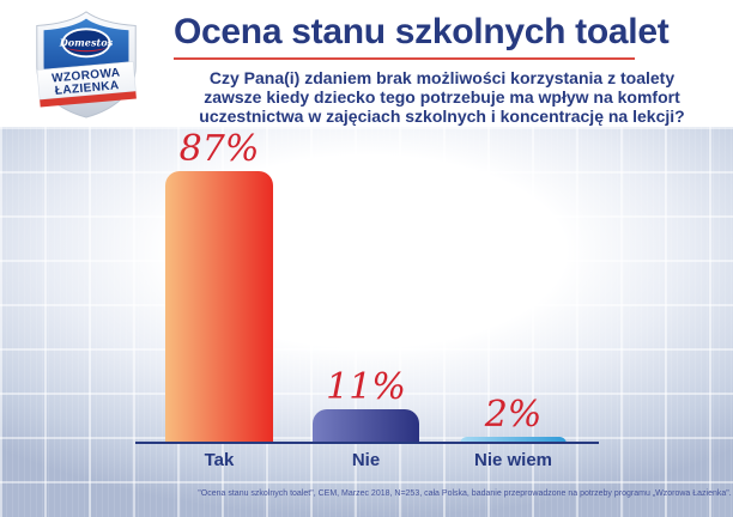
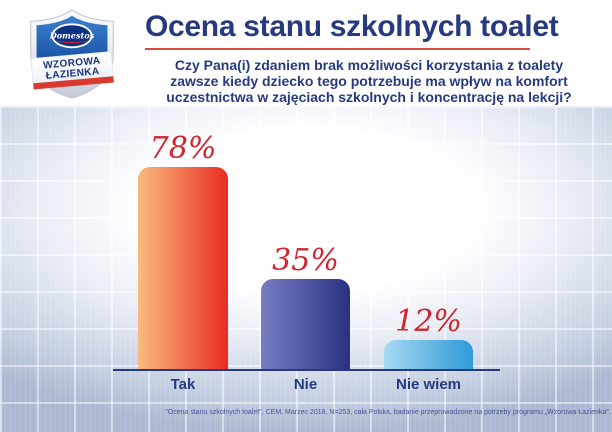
Tak: 87% -> 78%
Nie: 11% -> 35%
Nie wiem: 2% -> 12%
